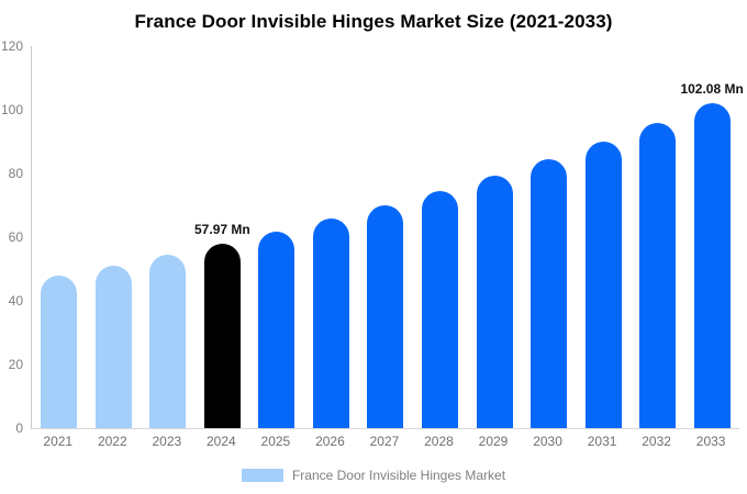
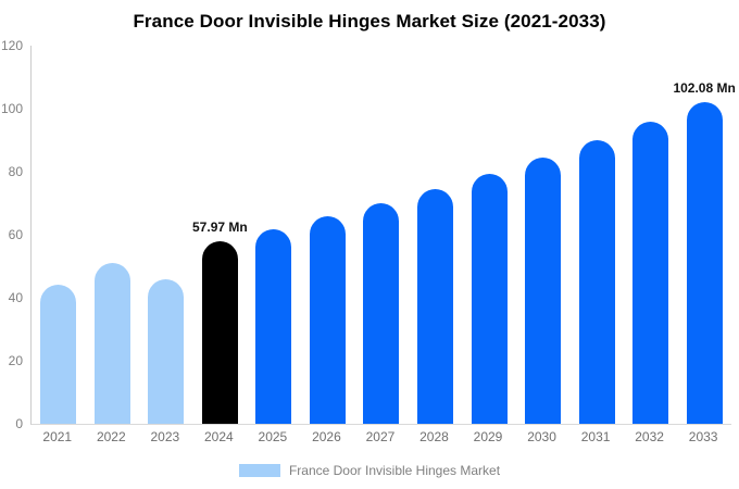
2021: 48 -> 44
2023: 54 -> 46
